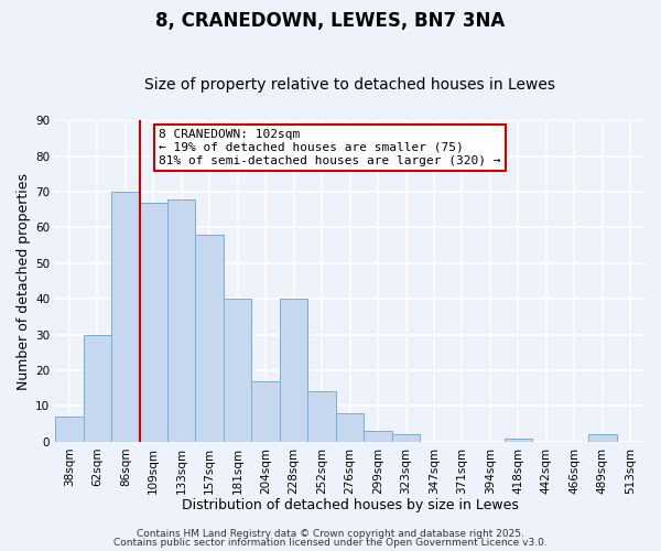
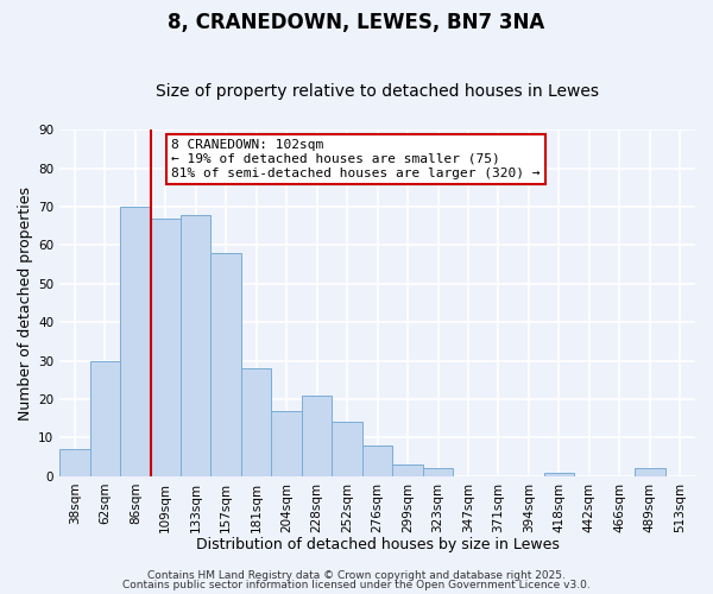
181sqm: 40 -> 28
228sqm: 40 -> 21
